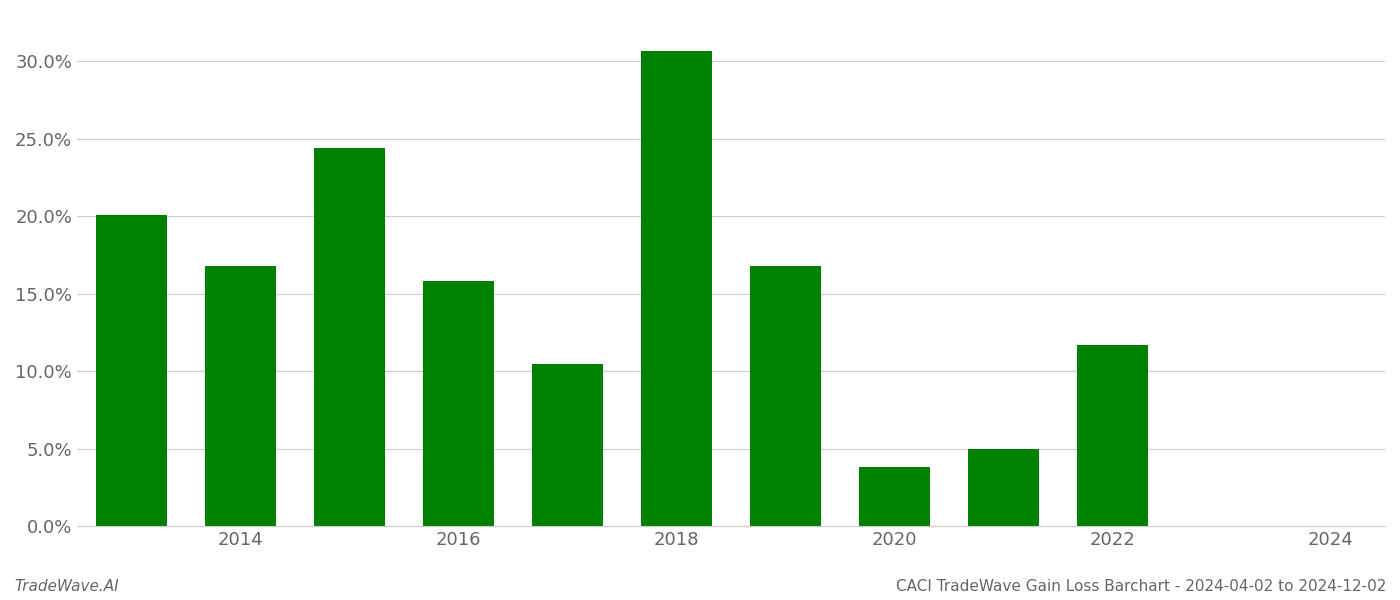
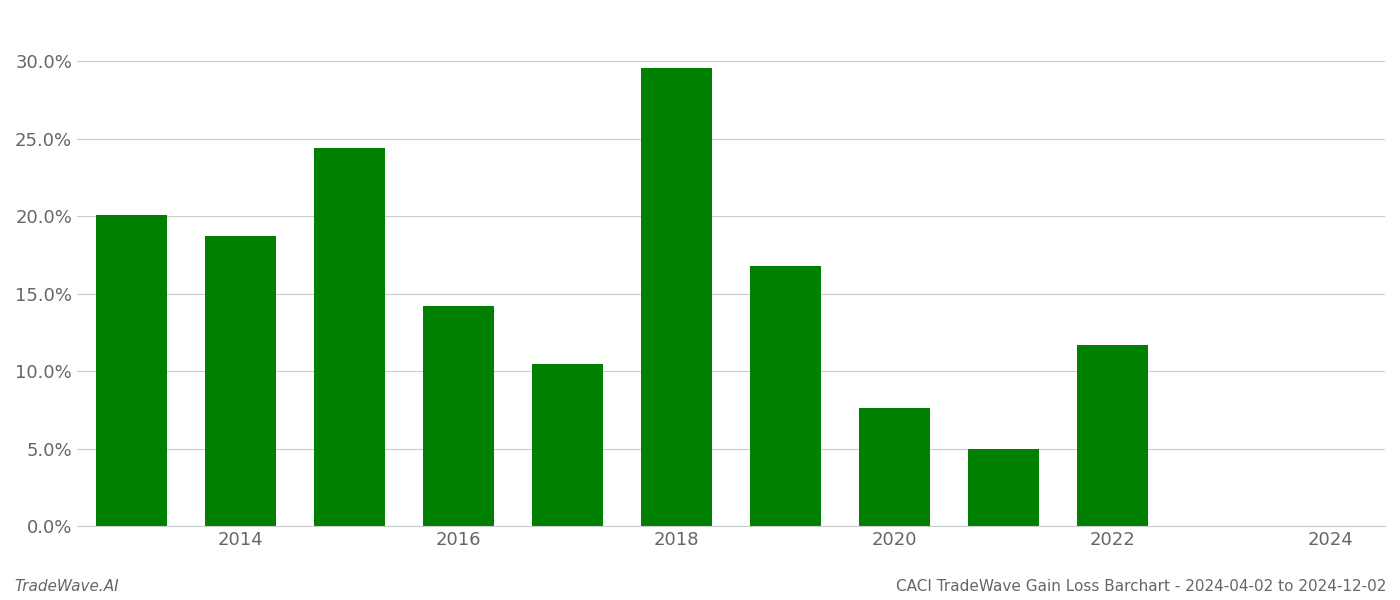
2014: 16.8% -> 18.7%
2016: 15.8% -> 14.2%
2018: 30.7% -> 29.6%
2020: 3.8% -> 7.6%
